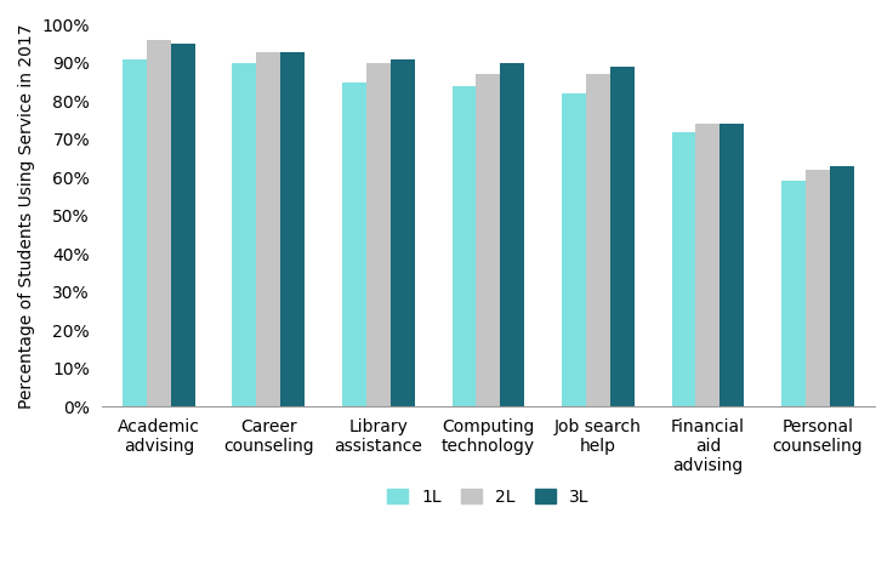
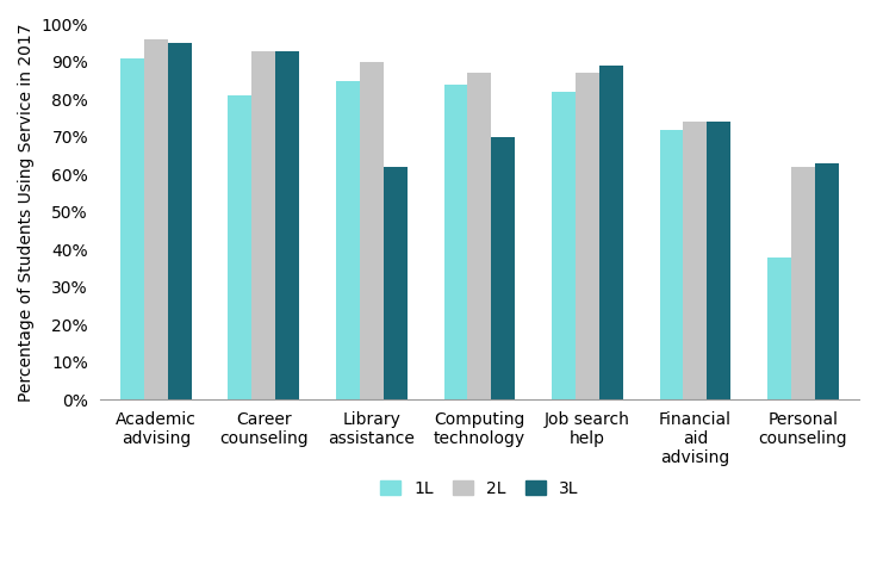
1L/Career counseling: 90% -> 81%
3L/Library assistance: 91% -> 62%
3L/Computing technology: 90% -> 70%
1L/Personal counseling: 59% -> 38%
